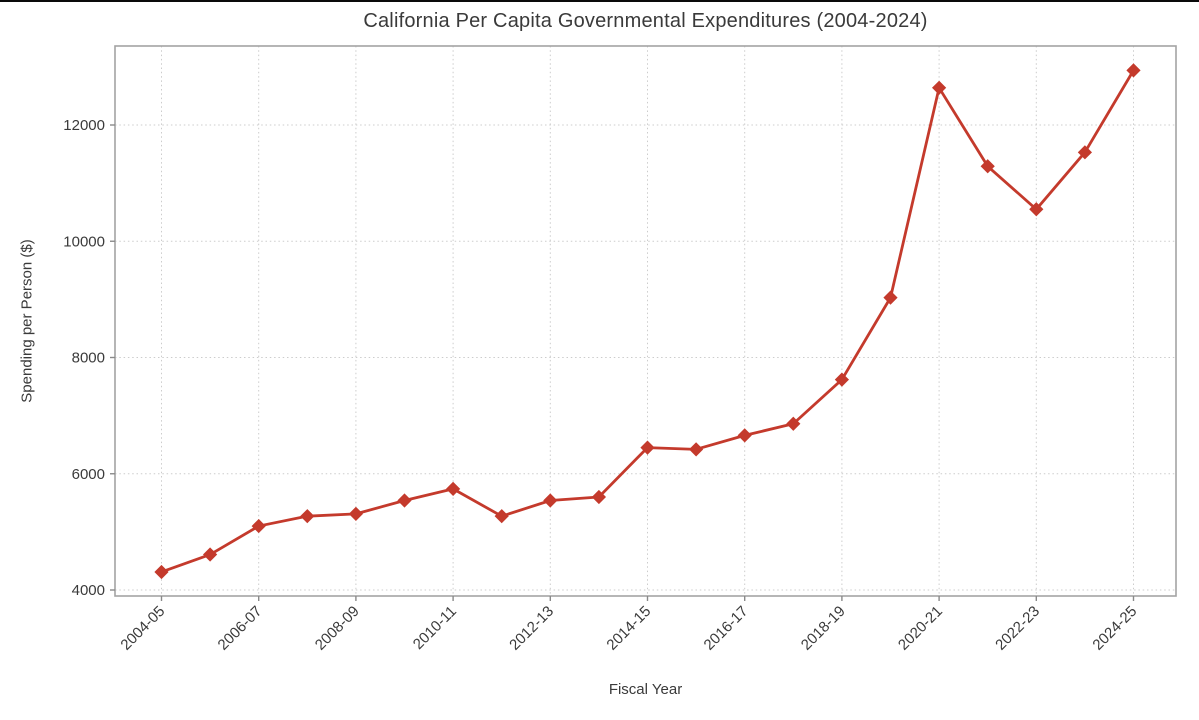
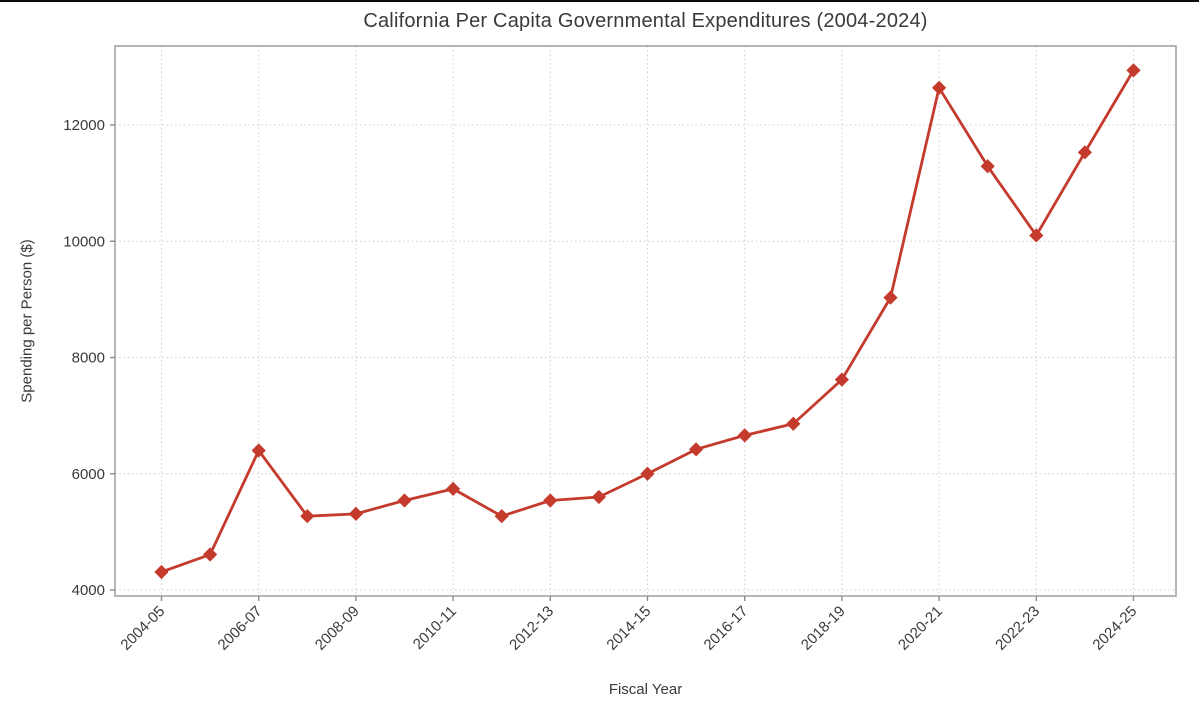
2006-07: 5100 -> 6400
2014-15: 6400 -> 6000
2022-23: 10600 -> 10100
